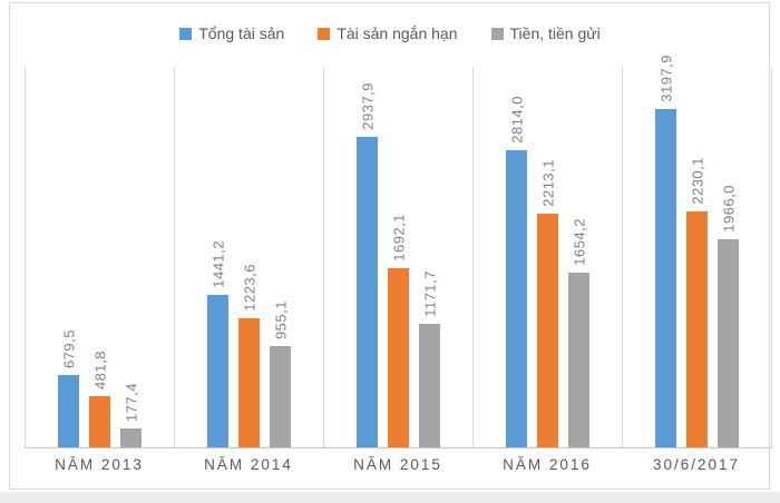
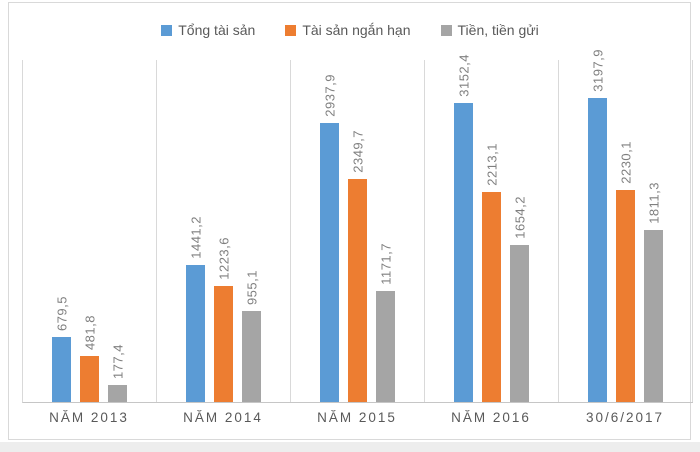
Tài sản ngắn hạn/NĂM 2015: 1692,1 -> 2349,7
Tổng tài sản/NĂM 2016: 2814,0 -> 3152,4
Tiền, tiền gửi/30/6/2017: 1966,0 -> 1811,3
